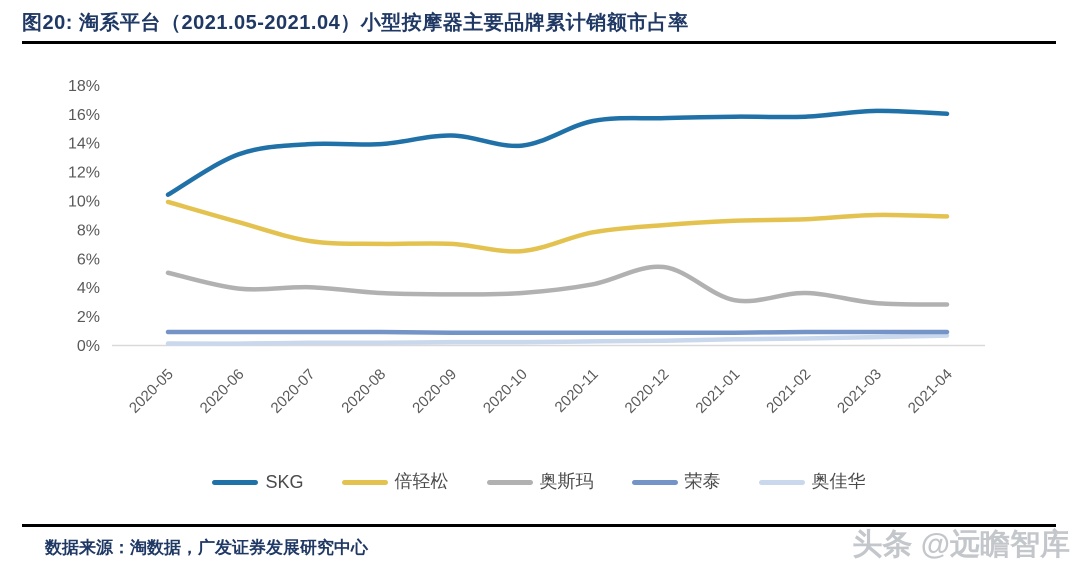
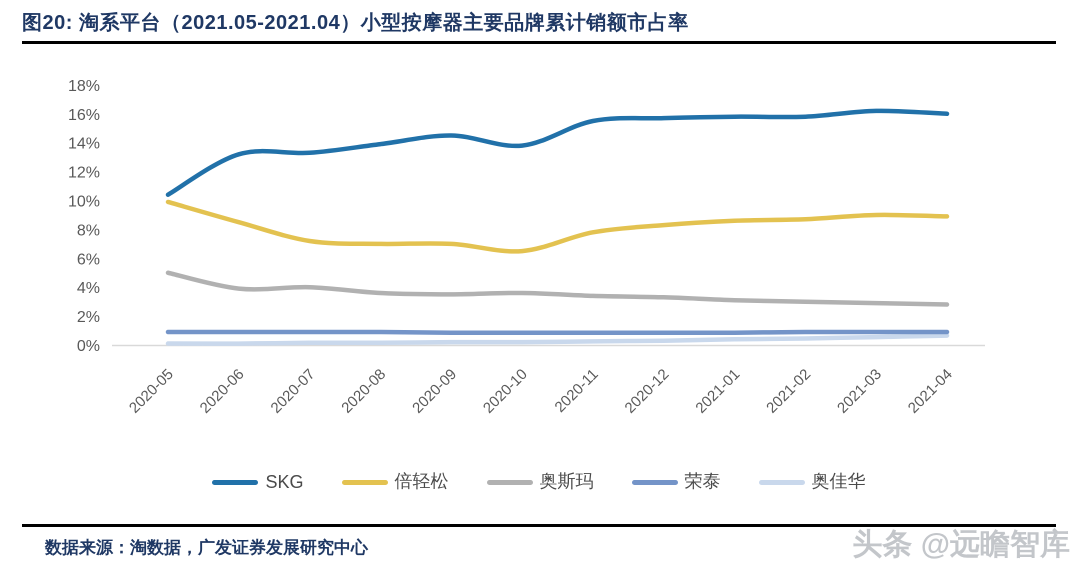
SKG/2020-07: 13.9% -> 13.3%
奥斯玛/2020-11: 4.2% -> 3.4%
奥斯玛/2020-12: 5.4% -> 3.3%
奥斯玛/2021-02: 3.6% -> 3.0%
